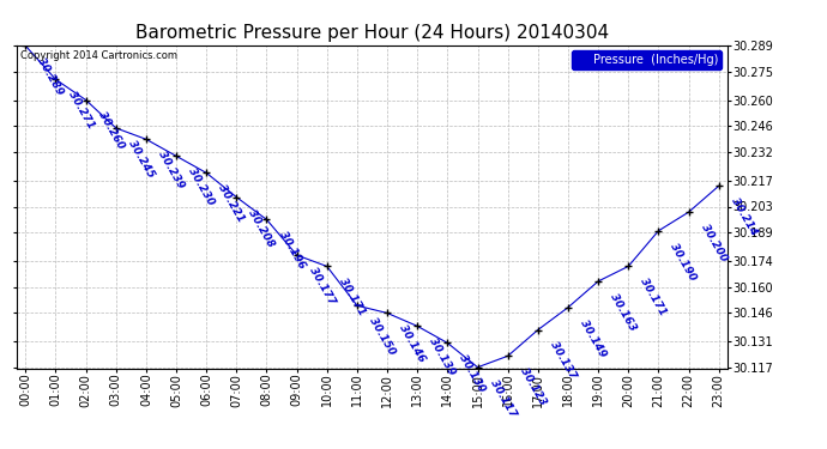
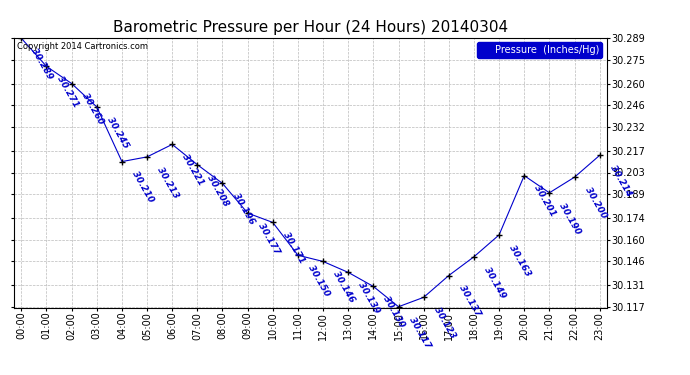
04:00: 30.239 -> 30.210
05:00: 30.230 -> 30.213
20:00: 30.171 -> 30.201
